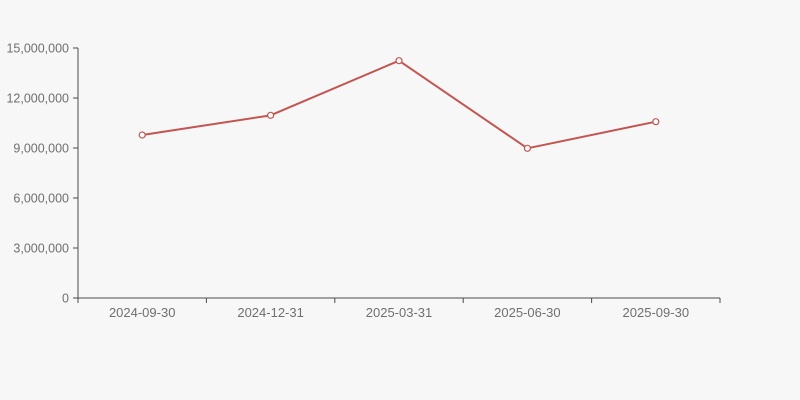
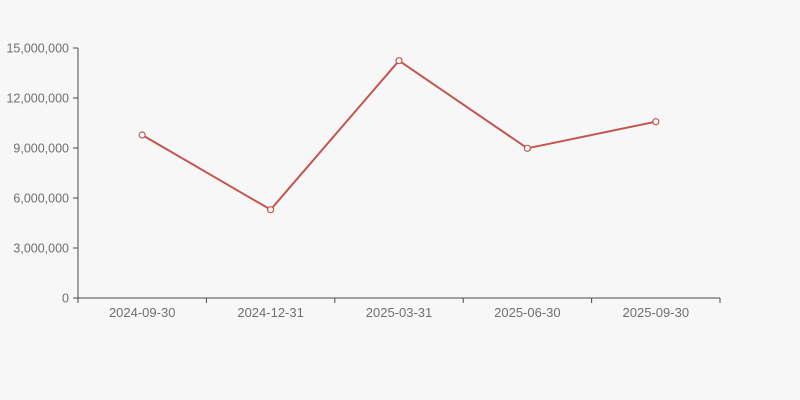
2024-12-31: 11000000 -> 5300000
